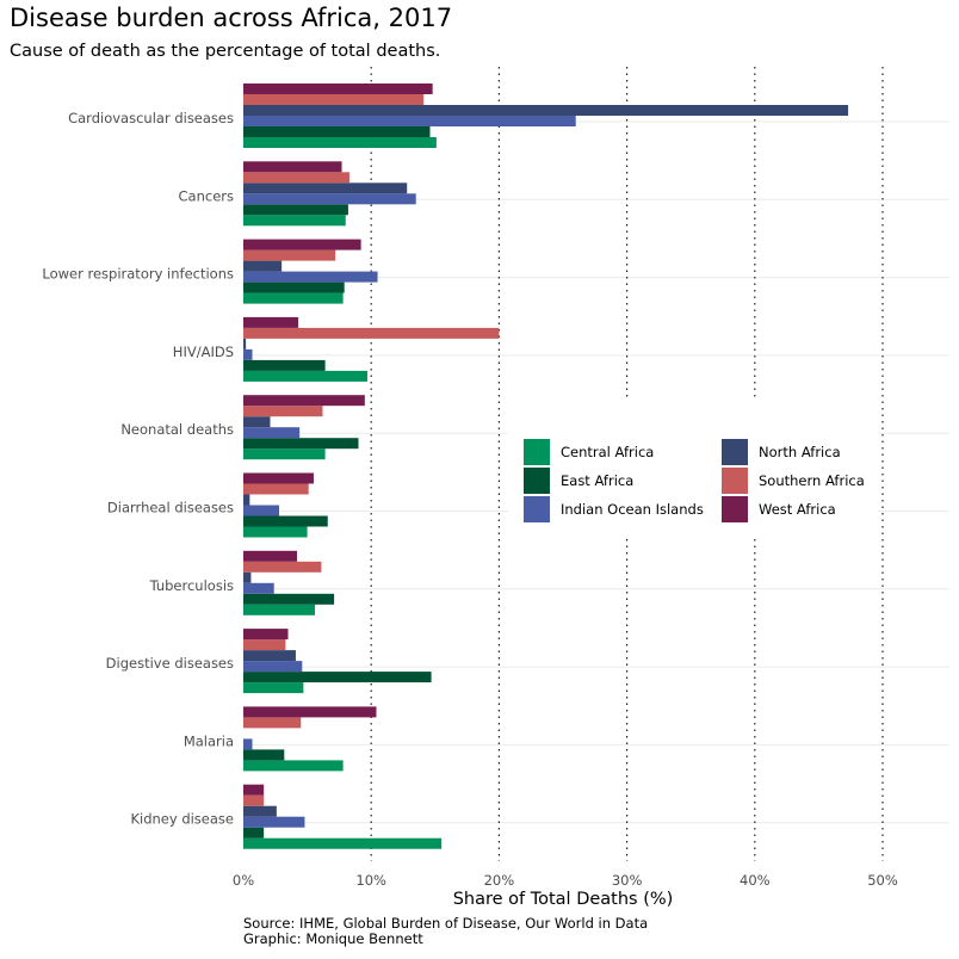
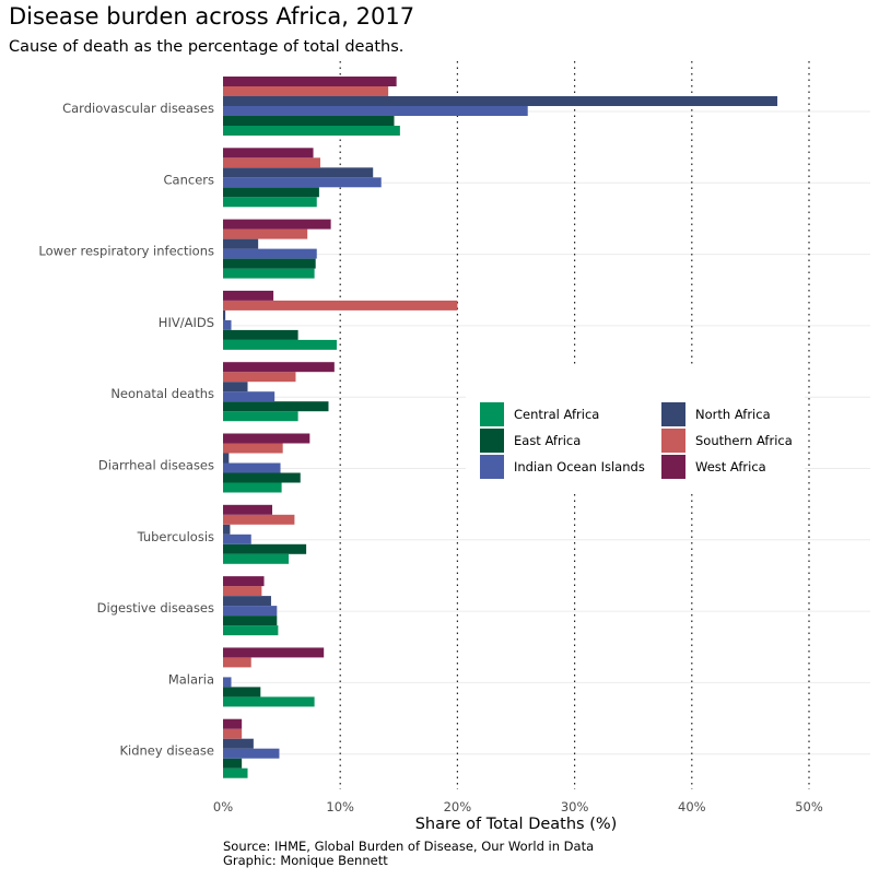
Indian Ocean Islands/Lower respiratory infections: 10.5% -> 8.0%
Indian Ocean Islands/Diarrheal diseases: 2.8% -> 4.9%
West Africa/Diarrheal diseases: 5.5% -> 7.4%
East Africa/Digestive diseases: 14.7% -> 4.6%
Southern Africa/Malaria: 4.5% -> 2.4%
West Africa/Malaria: 10.4% -> 8.6%
Central Africa/Kidney disease: 15.5% -> 2.1%
